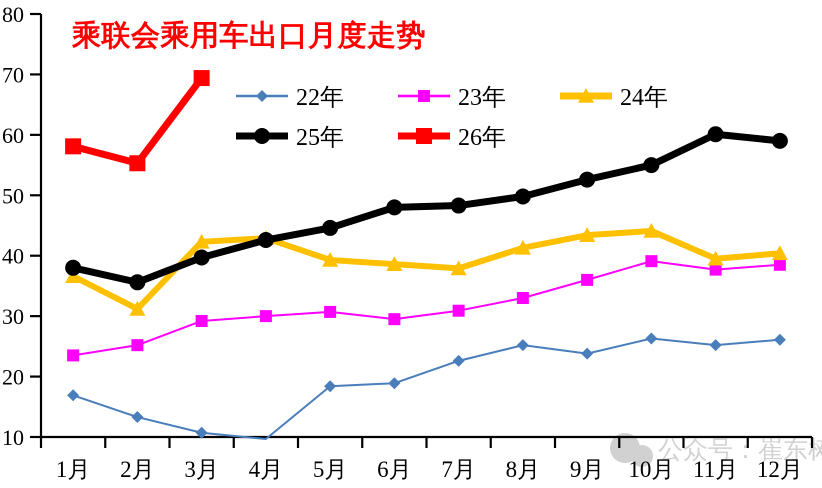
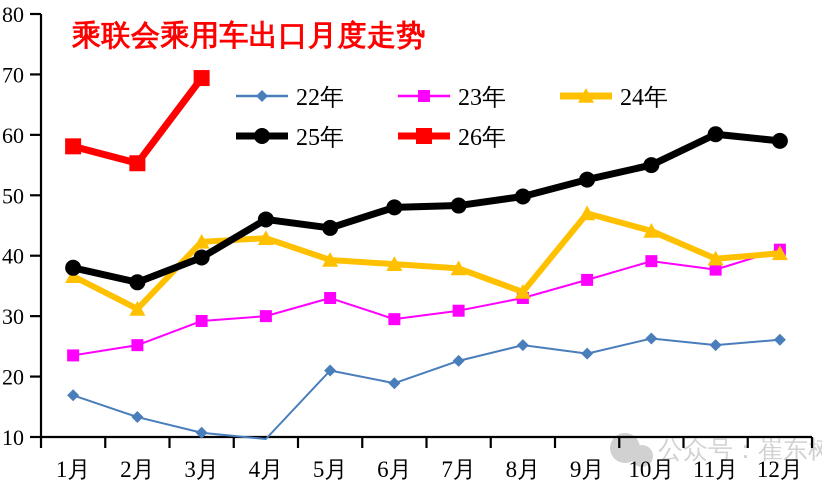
25年/4月: 43 -> 46
22年/5月: 18 -> 21
23年/5月: 31 -> 33
24年/8月: 41 -> 34
24年/9月: 43 -> 47
23年/12月: 38 -> 41
